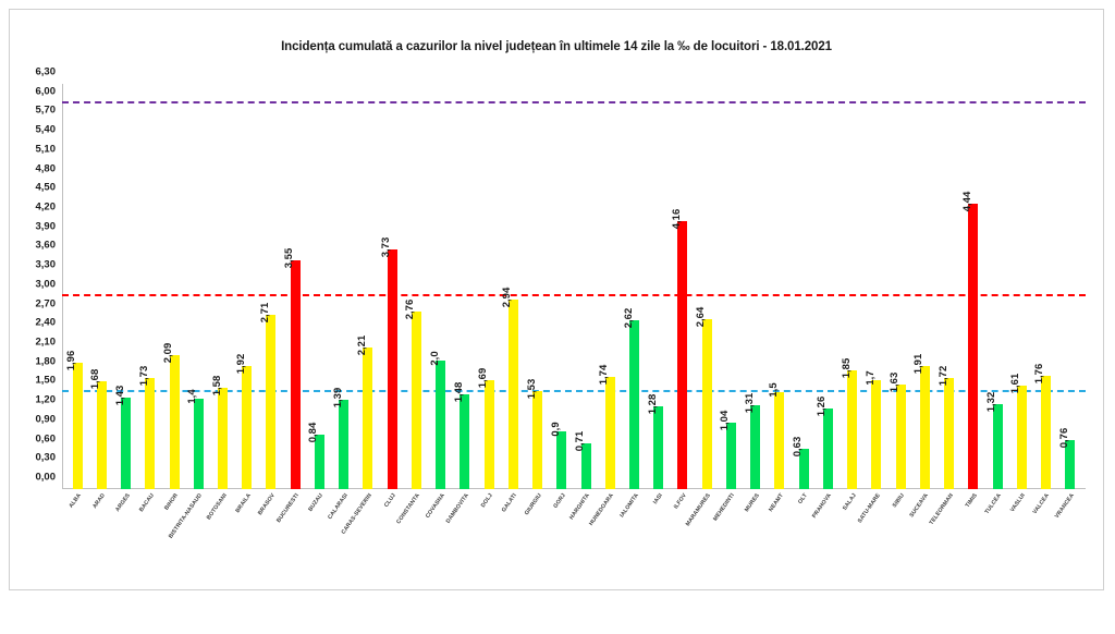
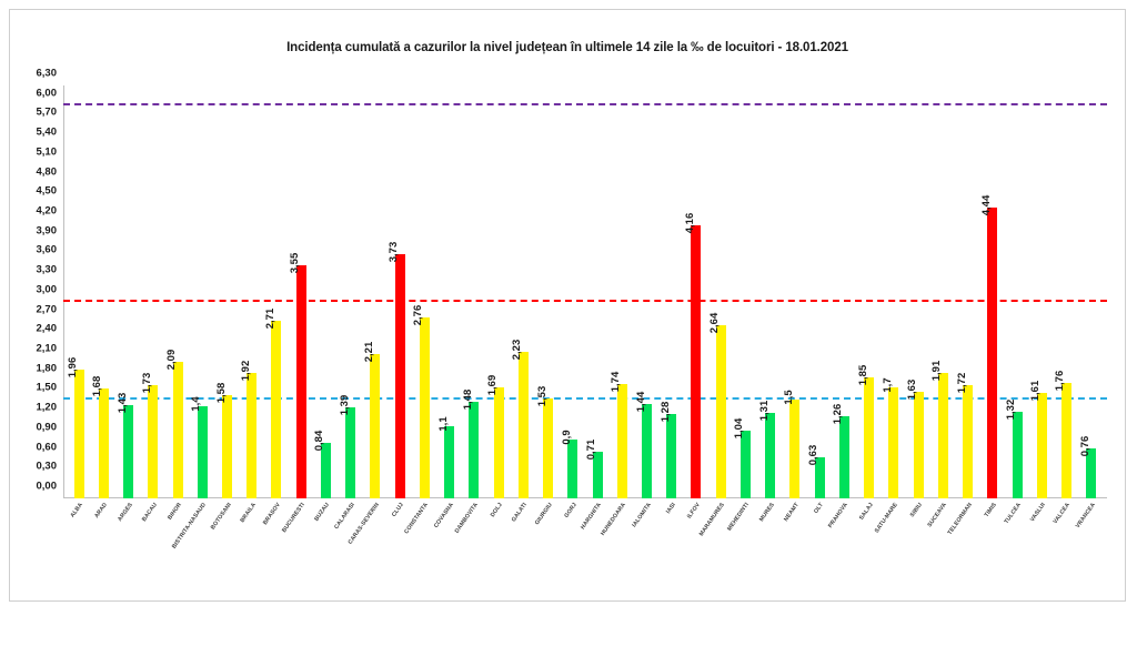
COVASNA: 2,0 -> 1,1
GALATI: 2,94 -> 2,23
IALOMITA: 2,62 -> 1,44
